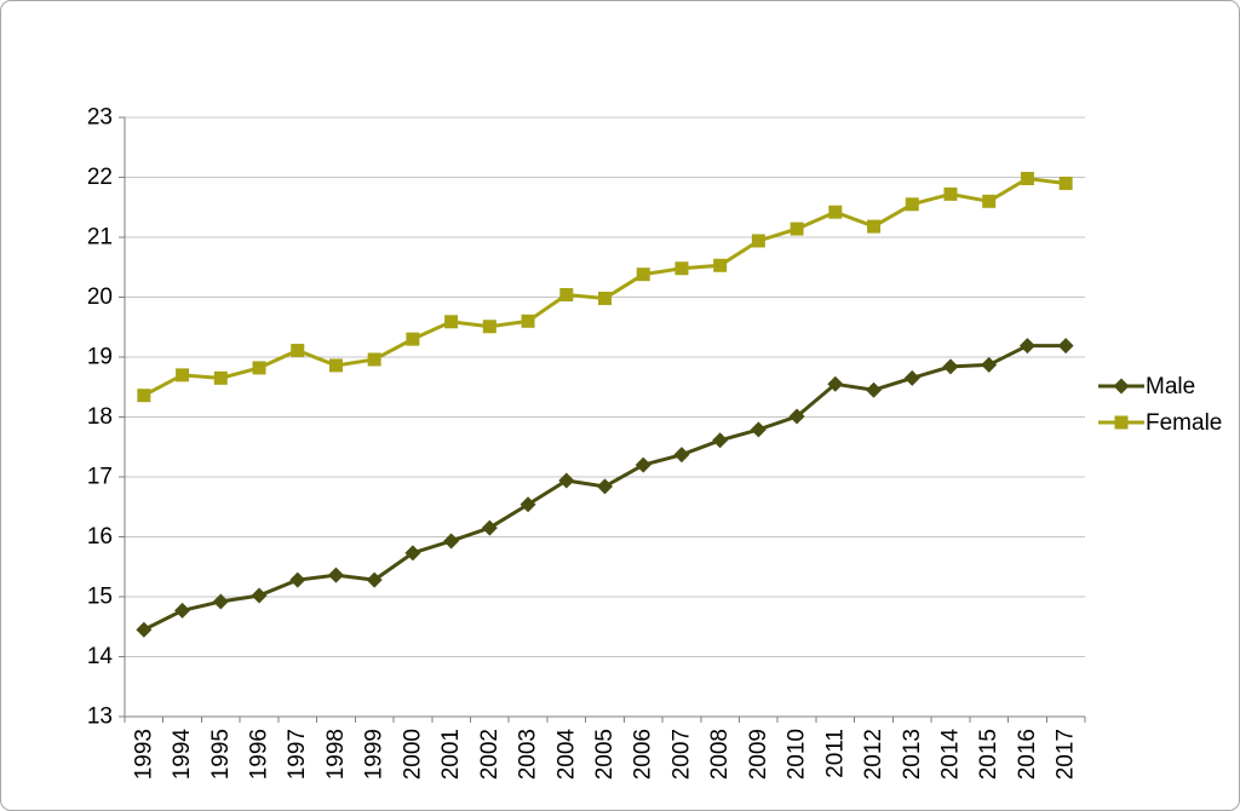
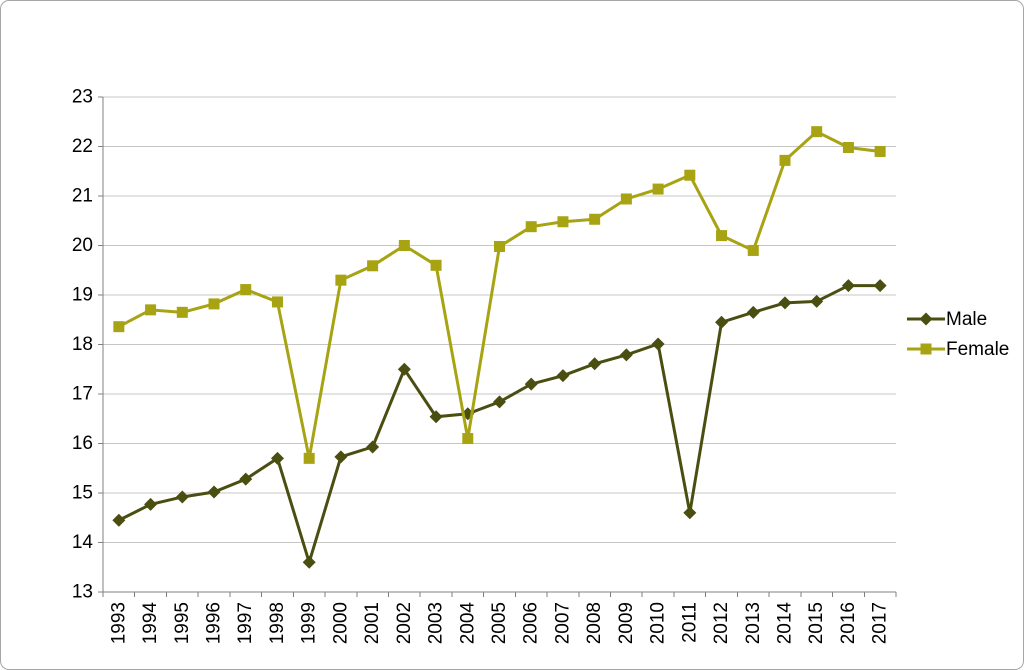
Male/1998: 15.4 -> 15.7
Male/1999: 15.3 -> 13.6
Female/1999: 19.0 -> 15.7
Male/2002: 16.1 -> 17.5
Female/2002: 19.5 -> 20.0
Male/2004: 16.9 -> 16.6
Female/2004: 20.0 -> 16.1
Male/2011: 18.6 -> 14.6
Female/2012: 21.2 -> 20.2
Female/2013: 21.6 -> 19.9
Female/2015: 21.6 -> 22.3
